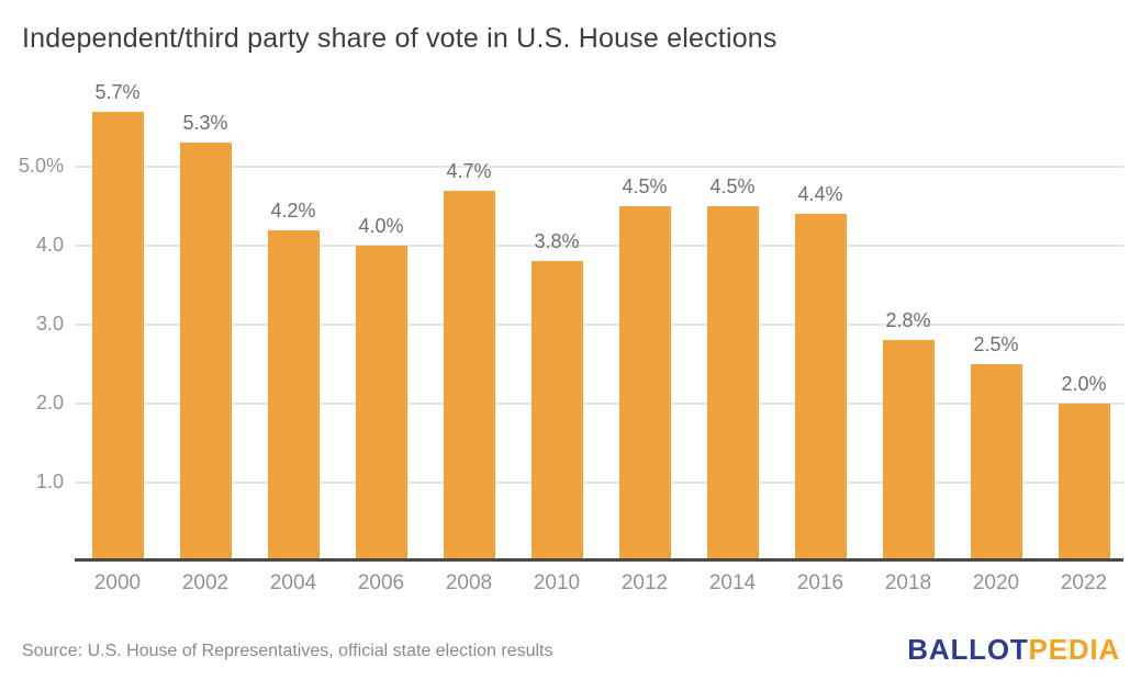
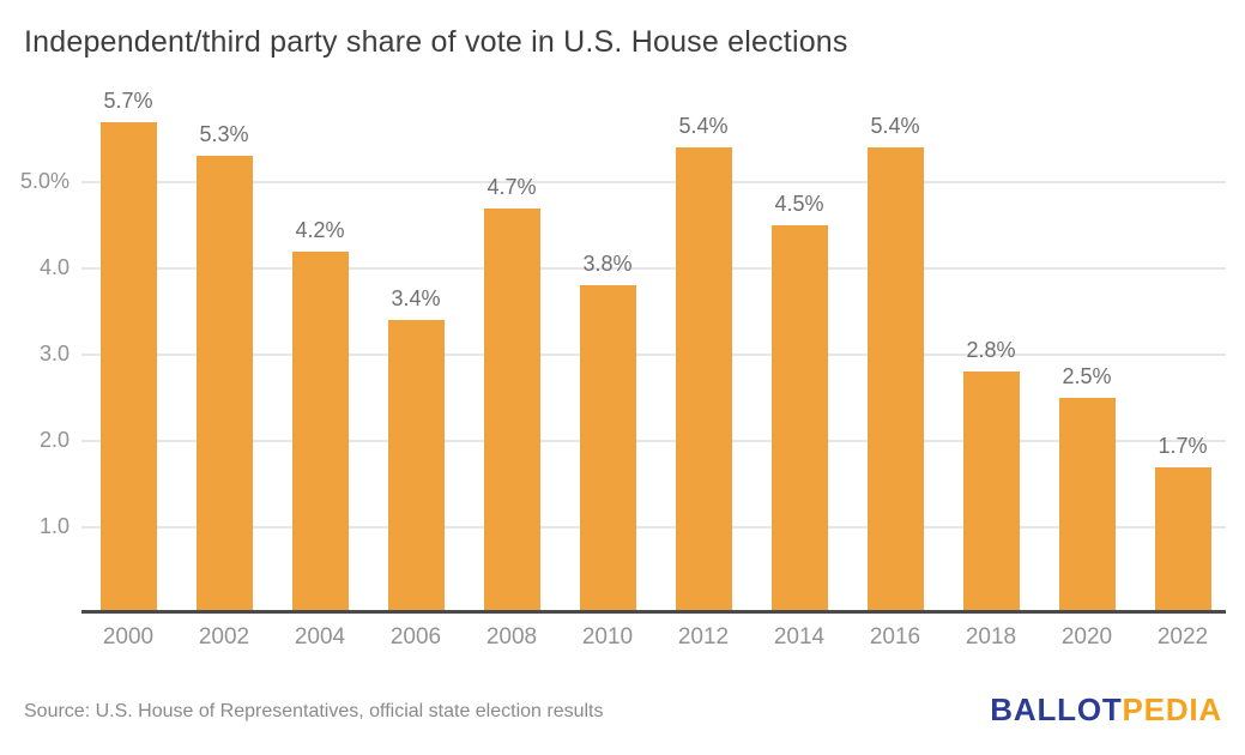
2006: 4.0% -> 3.4%
2012: 4.5% -> 5.4%
2016: 4.4% -> 5.4%
2022: 2.0% -> 1.7%
